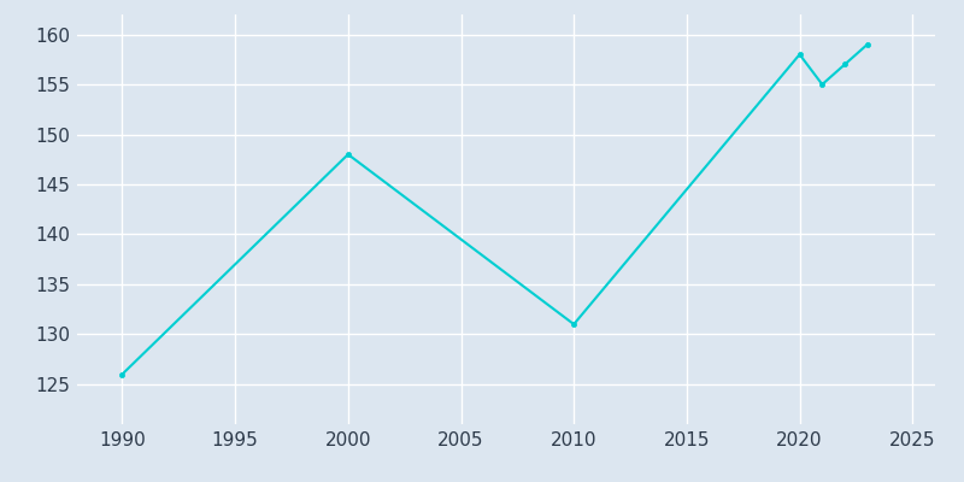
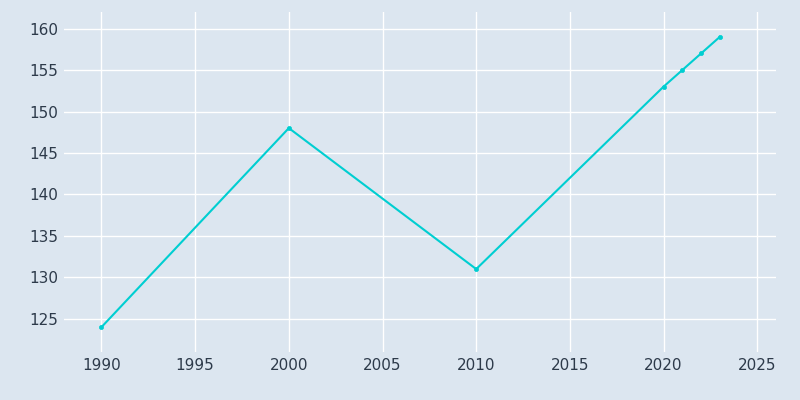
1990: 126 -> 124
2020: 158 -> 153
